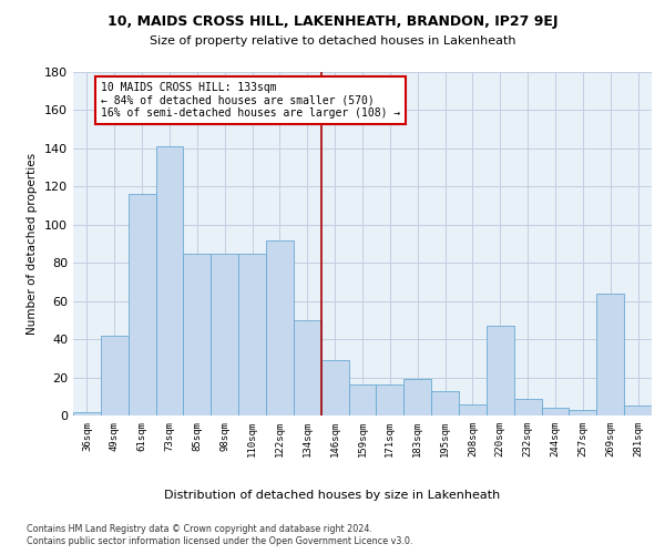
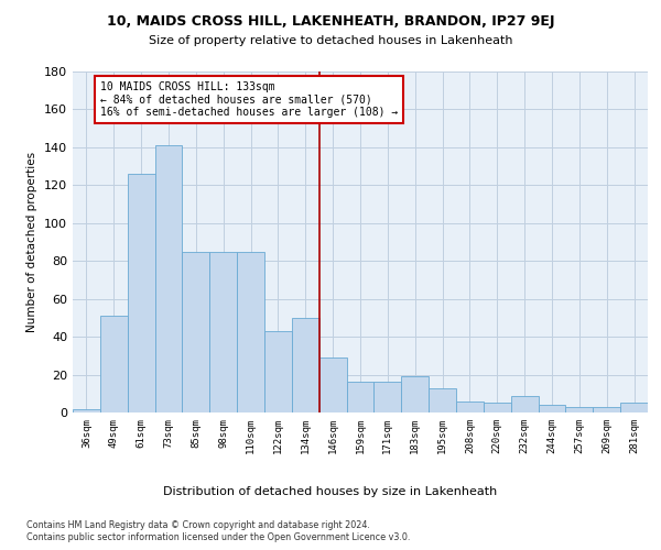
49sqm: 42 -> 51
61sqm: 116 -> 126
122sqm: 92 -> 43
220sqm: 47 -> 5
269sqm: 64 -> 3
